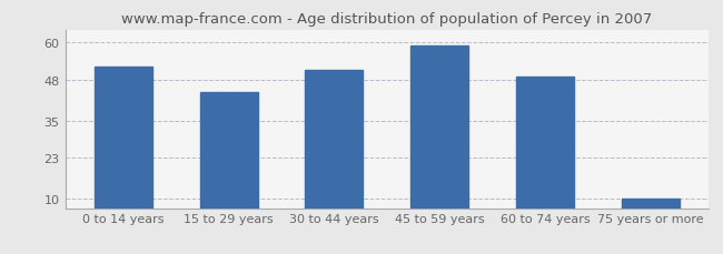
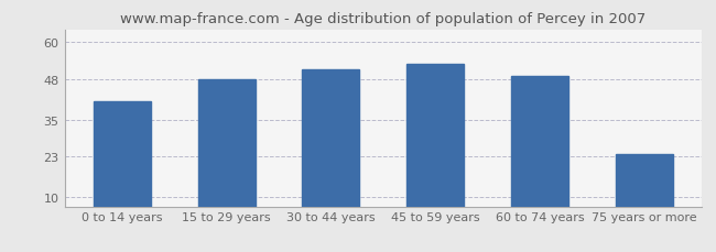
0 to 14 years: 52 -> 41
15 to 29 years: 44 -> 48
45 to 59 years: 59 -> 53
75 years or more: 10 -> 24
